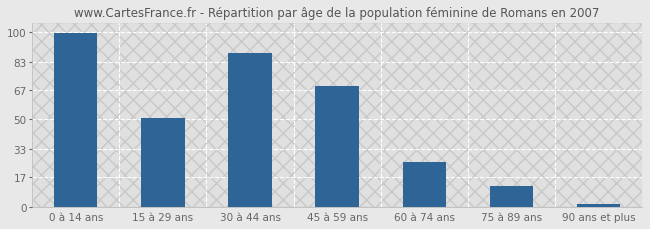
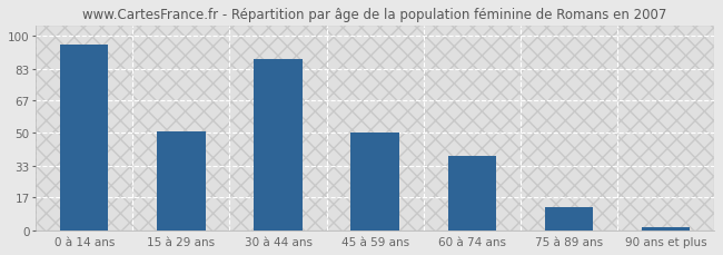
0 à 14 ans: 99 -> 95
45 à 59 ans: 69 -> 50
60 à 74 ans: 26 -> 38
